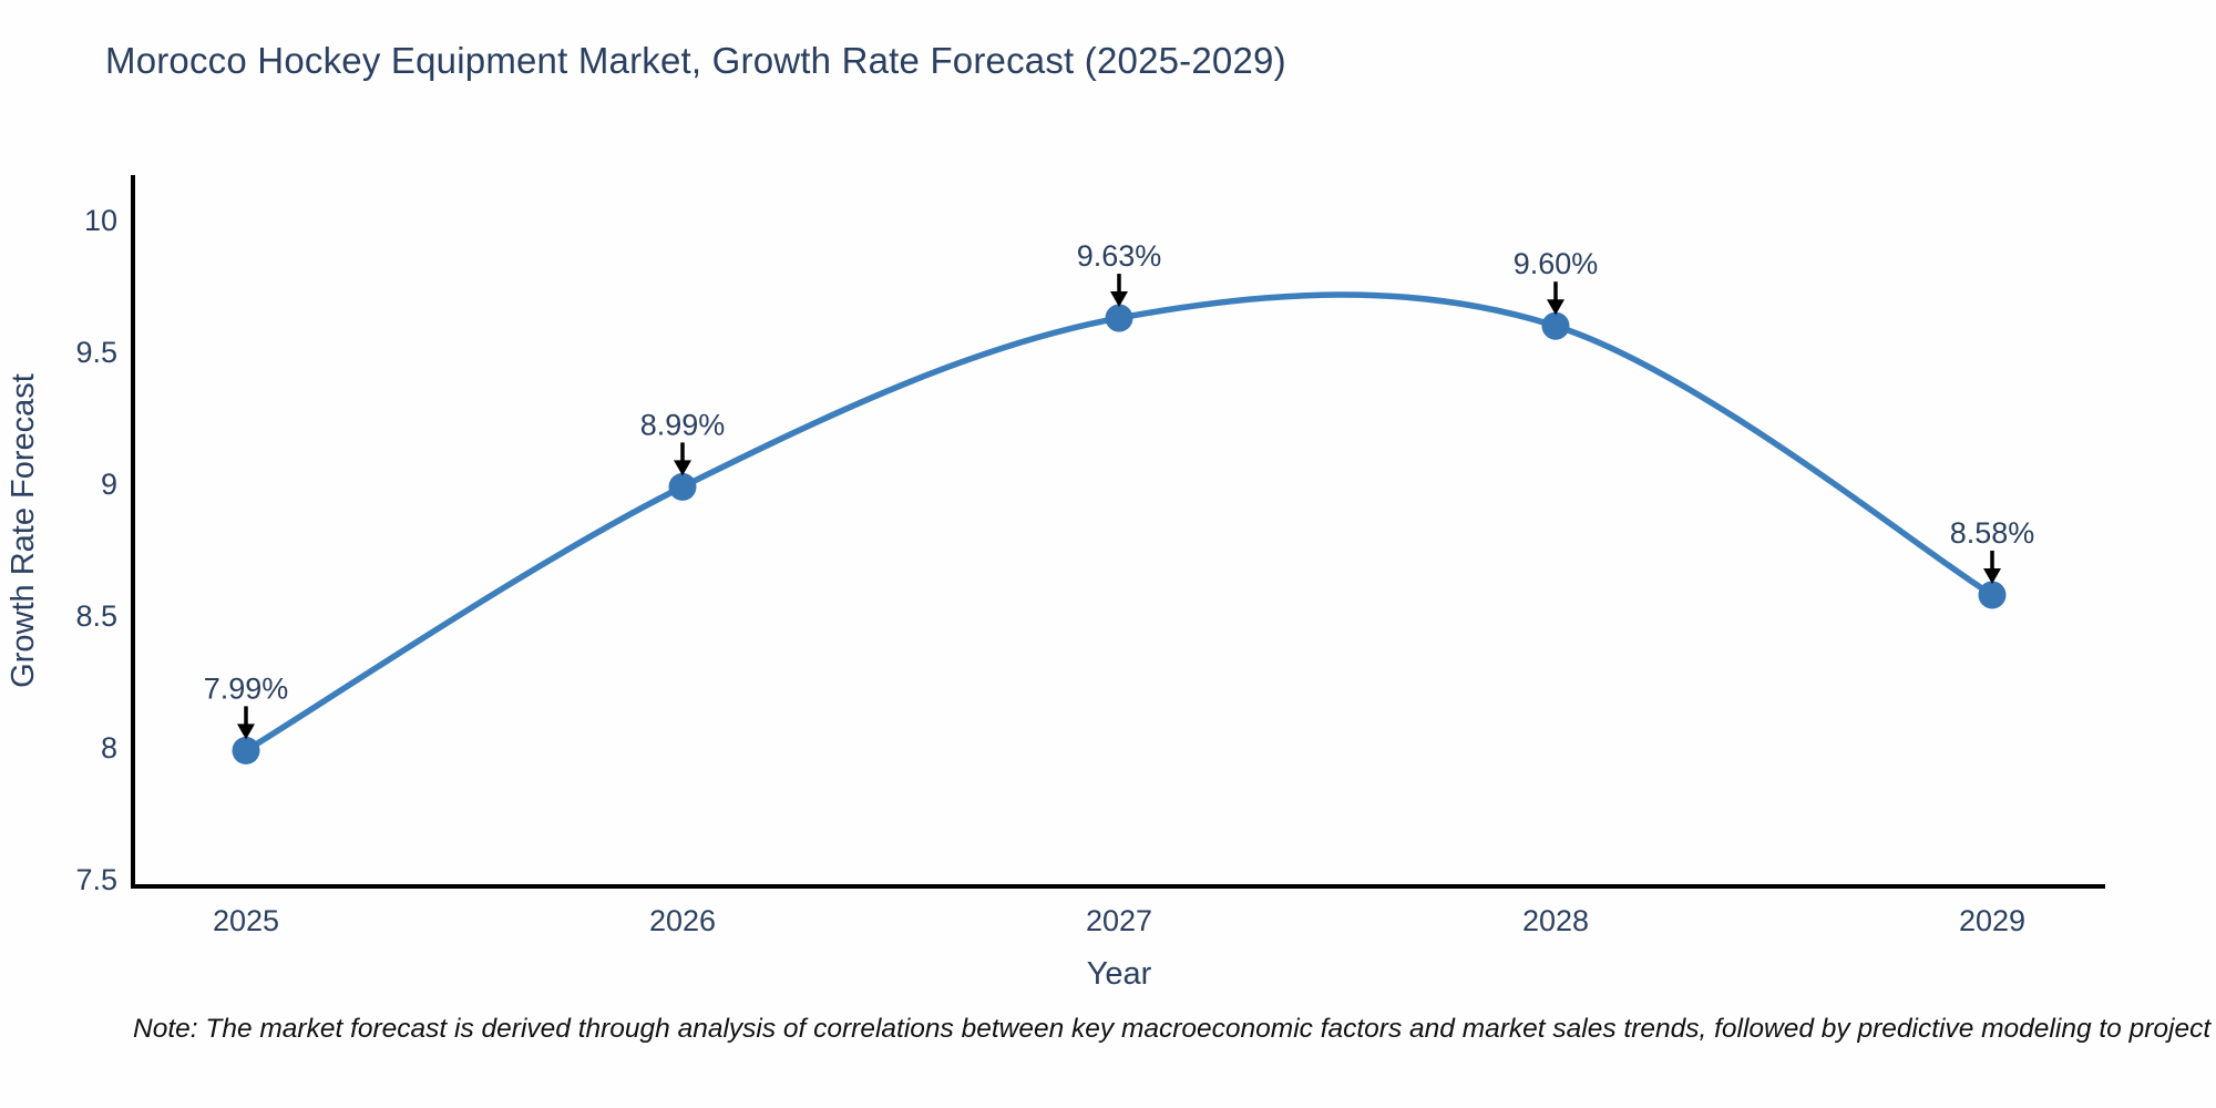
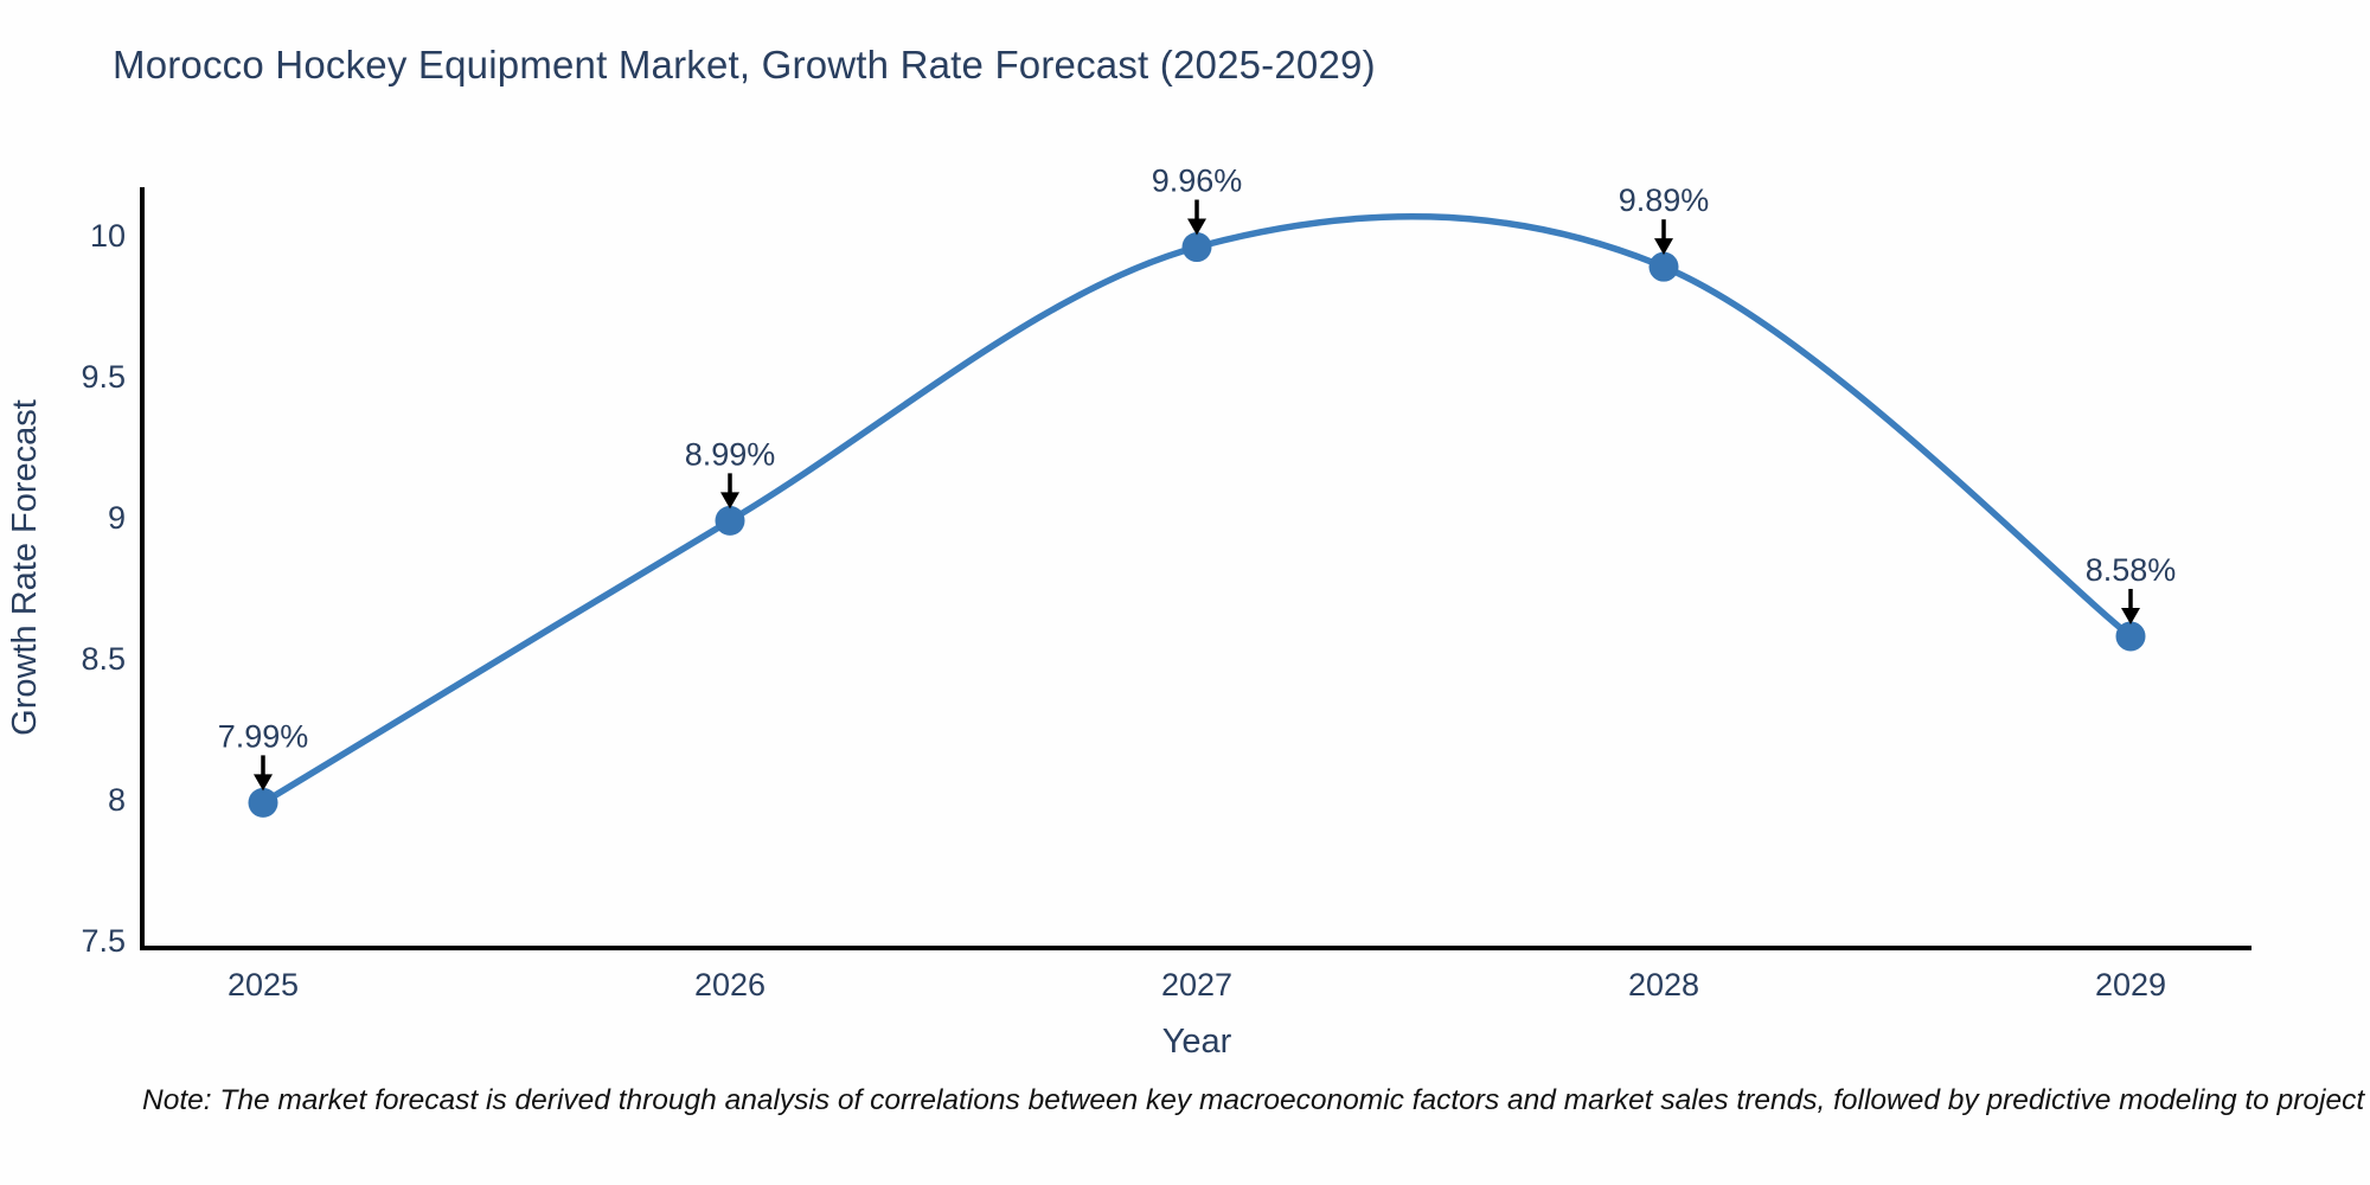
2027: 9.63% -> 9.96%
2028: 9.60% -> 9.89%
